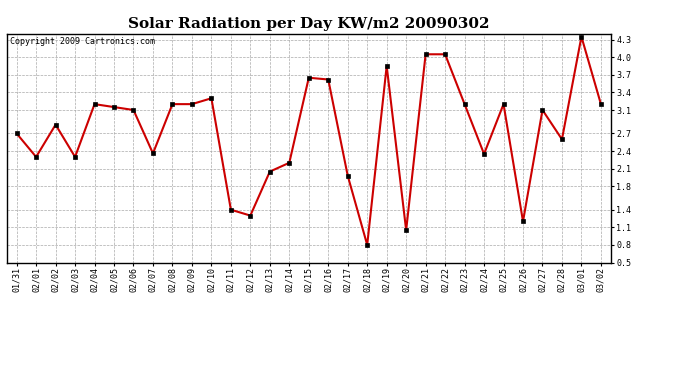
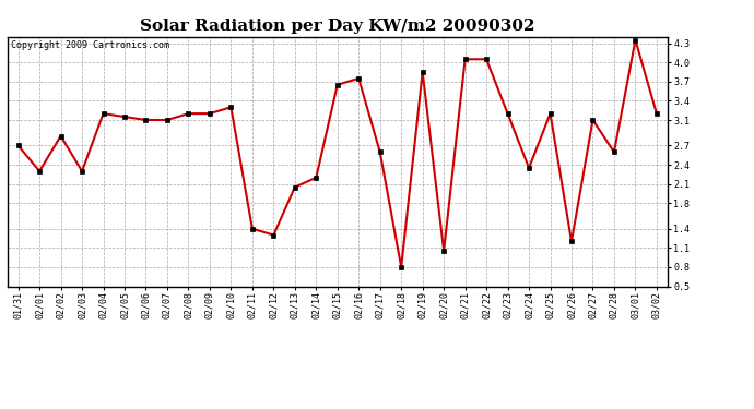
02/07: 2.36 -> 3.10
02/16: 3.62 -> 3.75
02/17: 1.98 -> 2.60
